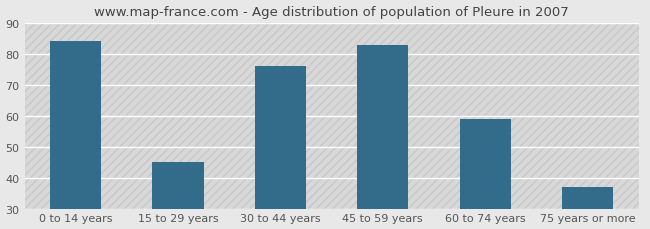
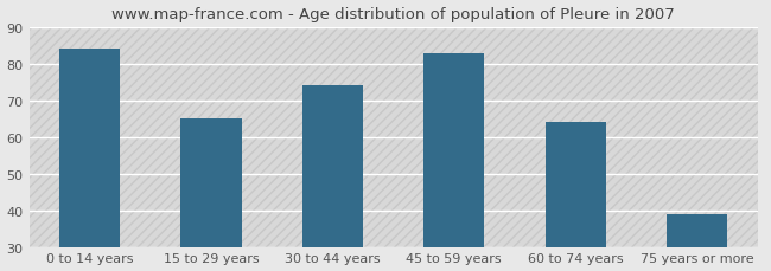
15 to 29 years: 45 -> 65
30 to 44 years: 76 -> 74
60 to 74 years: 59 -> 64
75 years or more: 37 -> 39
